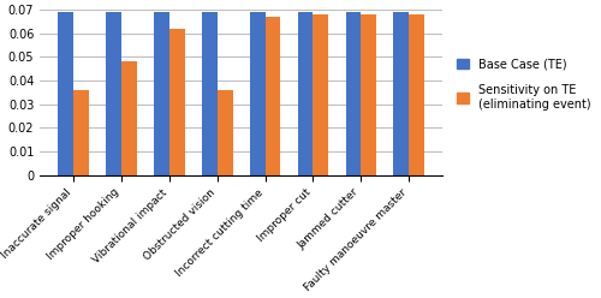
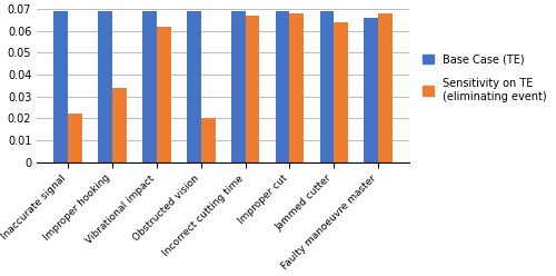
Sensitivity on TE (eliminating event)/Inaccurate signal: 0.036 -> 0.022
Sensitivity on TE (eliminating event)/Improper hooking: 0.048 -> 0.034
Sensitivity on TE (eliminating event)/Obstructed vision: 0.036 -> 0.020
Sensitivity on TE (eliminating event)/Jammed cutter: 0.068 -> 0.064
Base Case (TE)/Faulty manoeuvre master: 0.069 -> 0.066
